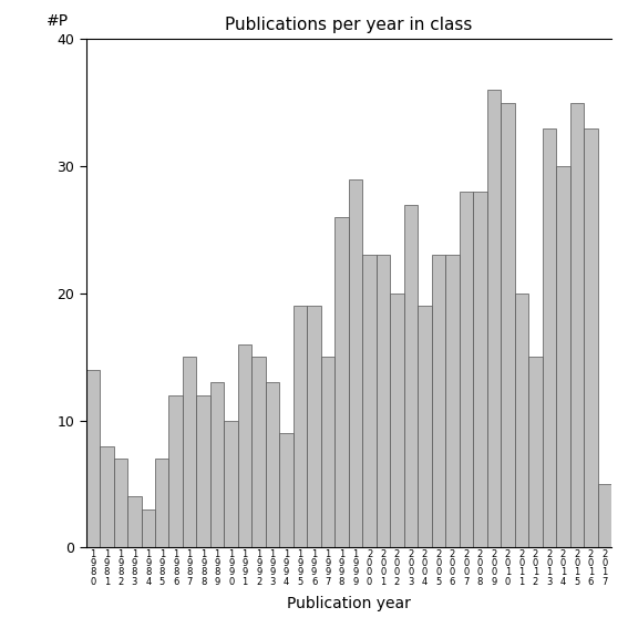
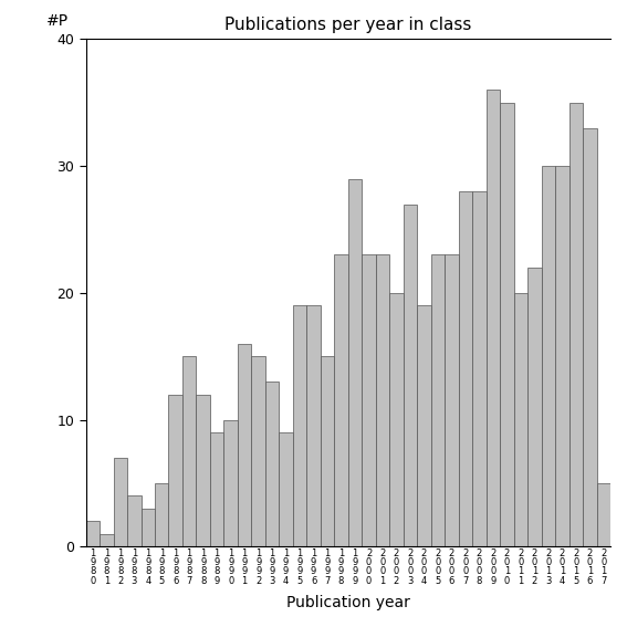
1 9 8 0: 14 -> 2
1 9 8 1: 8 -> 1
1 9 8 5: 7 -> 5
1 9 8 9: 13 -> 9
1 9 9 8: 26 -> 23
2 0 1 2: 15 -> 22
2 0 1 3: 33 -> 30
